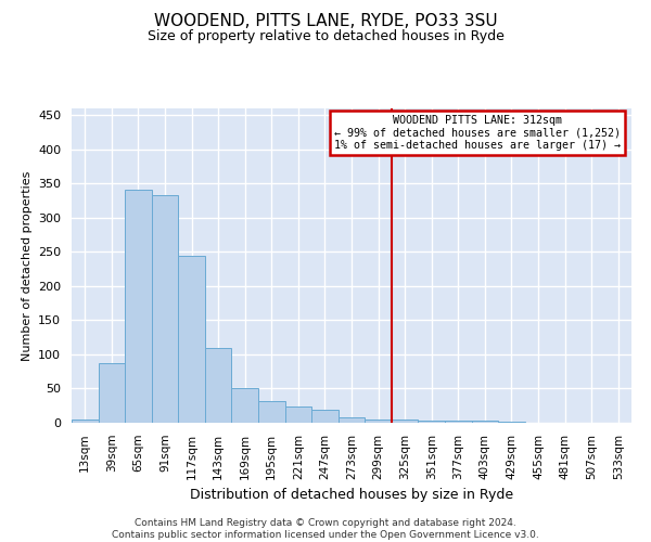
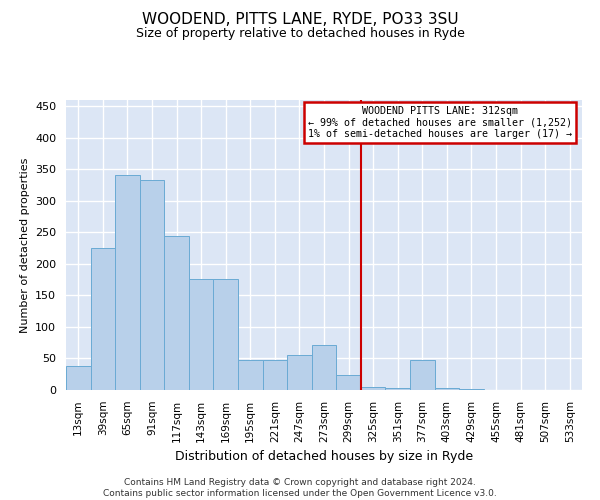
13sqm: 5 -> 38
39sqm: 88 -> 226
143sqm: 110 -> 176
169sqm: 50 -> 176
195sqm: 31 -> 48
221sqm: 24 -> 48
247sqm: 19 -> 56
273sqm: 8 -> 72
299sqm: 4 -> 24
377sqm: 3 -> 48
